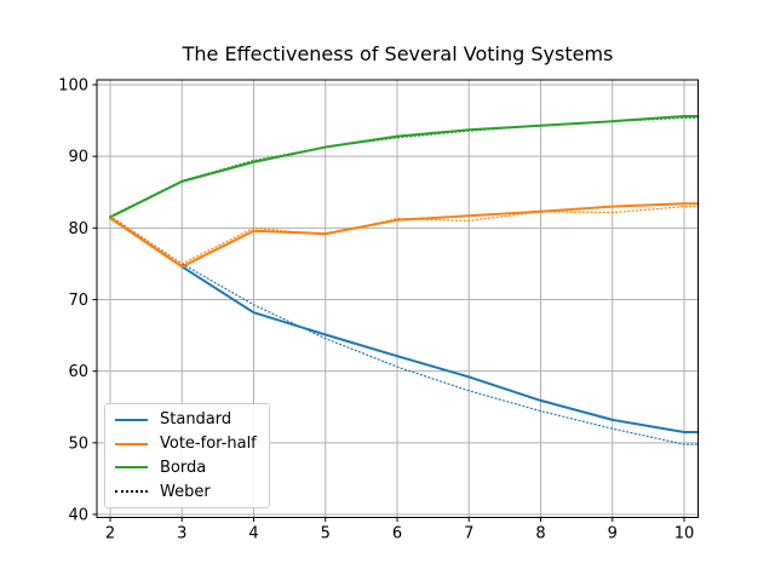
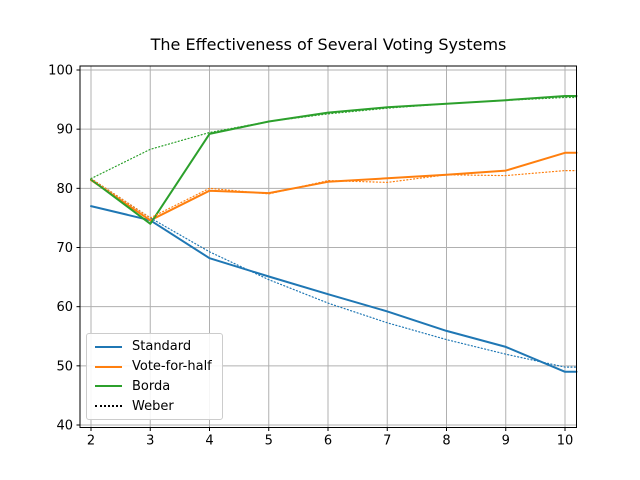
Standard/2: 81 -> 77
Borda/3: 86 -> 74
Standard/10: 52 -> 49
Vote-for-half/10: 83 -> 86
